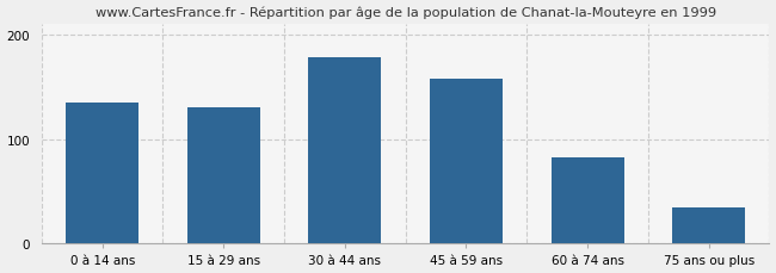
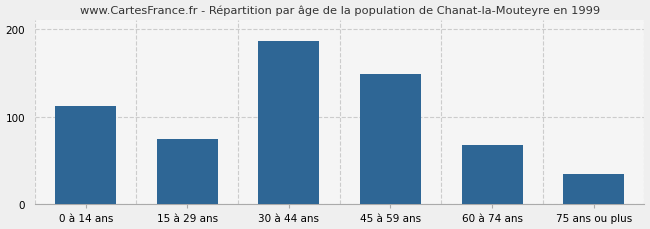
0 à 14 ans: 135 -> 112
15 à 29 ans: 130 -> 74
30 à 44 ans: 178 -> 186
45 à 59 ans: 158 -> 148
60 à 74 ans: 82 -> 68
